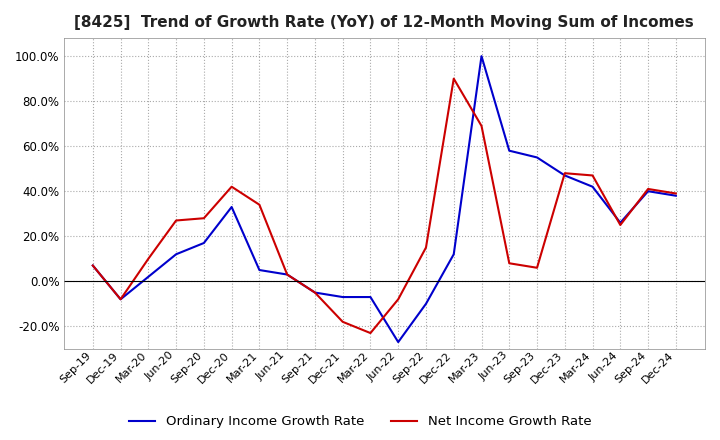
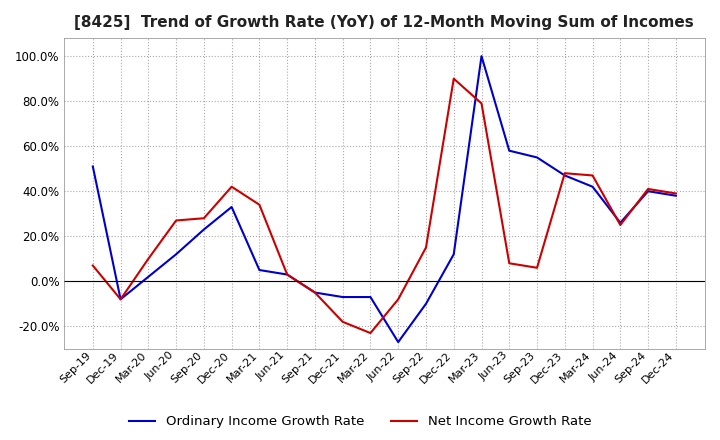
Ordinary Income Growth Rate/Sep-19: 7% -> 51%
Ordinary Income Growth Rate/Sep-20: 17% -> 23%
Net Income Growth Rate/Mar-23: 69% -> 79%
